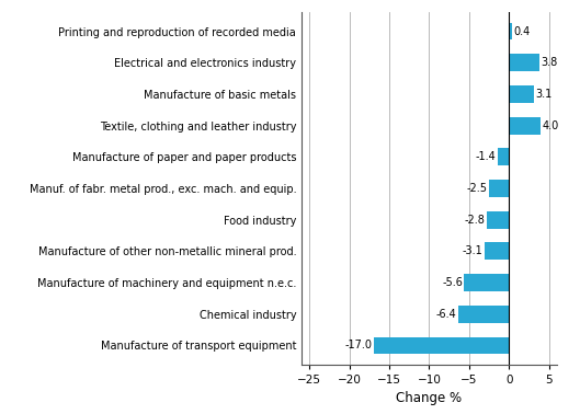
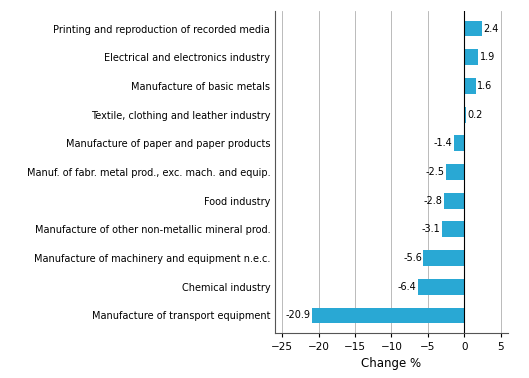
Printing and reproduction of recorded media: 0.4 -> 2.4
Electrical and electronics industry: 3.8 -> 1.9
Manufacture of basic metals: 3.1 -> 1.6
Textile, clothing and leather industry: 4.0 -> 0.2
Manufacture of transport equipment: -17.0 -> -20.9
